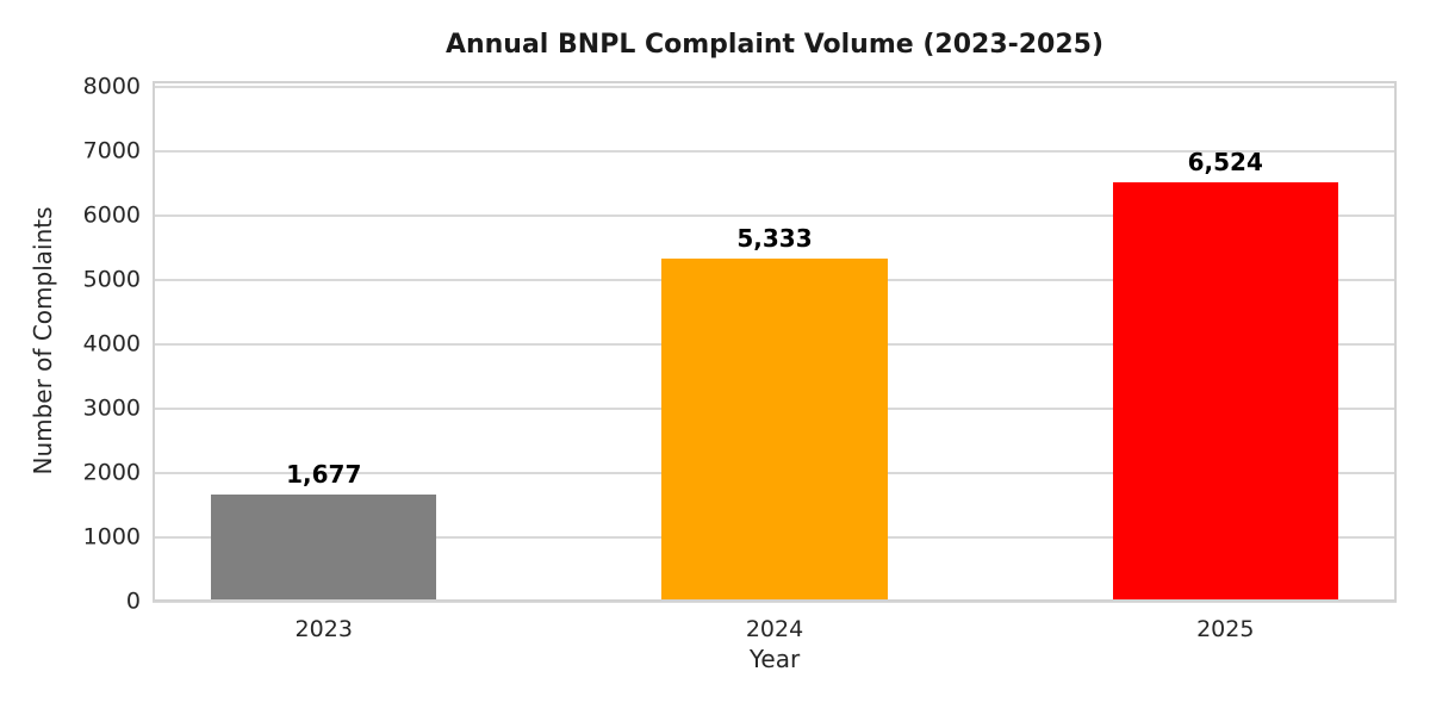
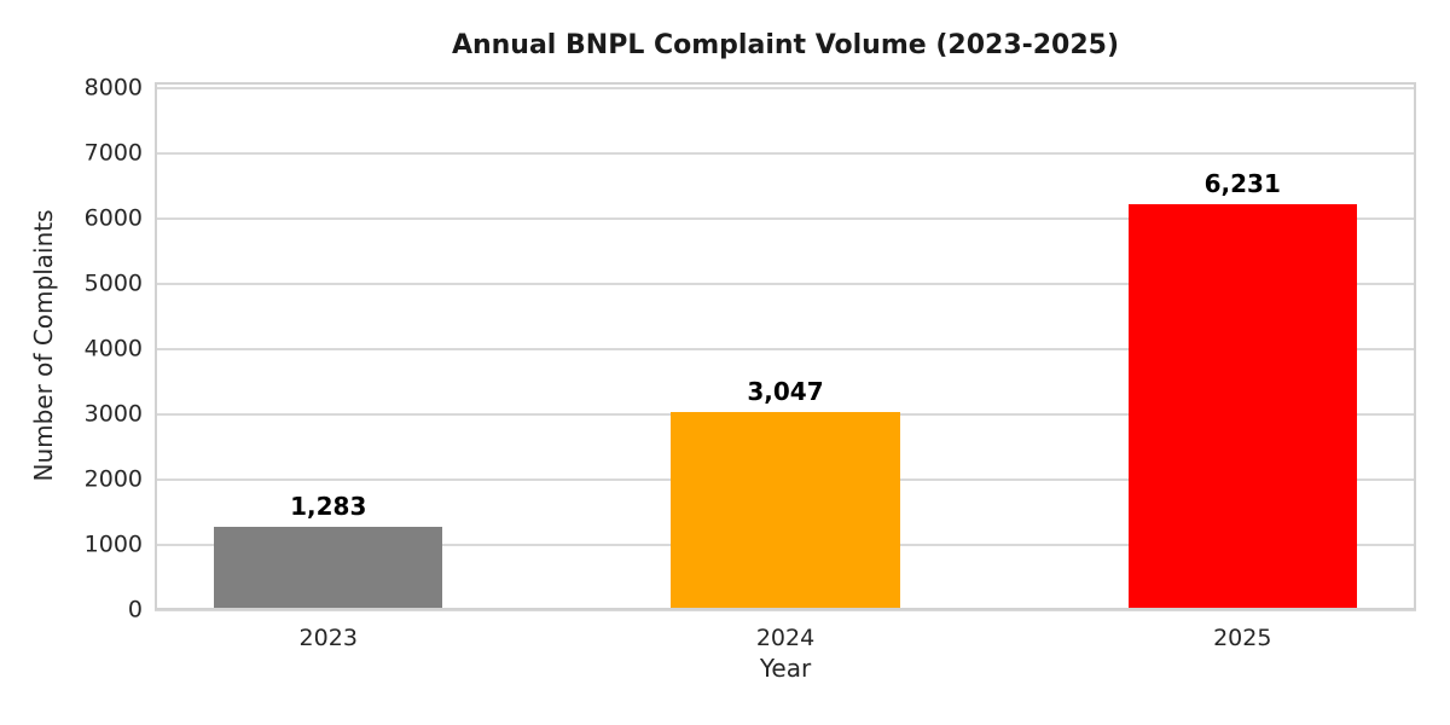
2023: 1,677 -> 1,283
2024: 5,333 -> 3,047
2025: 6,524 -> 6,231
